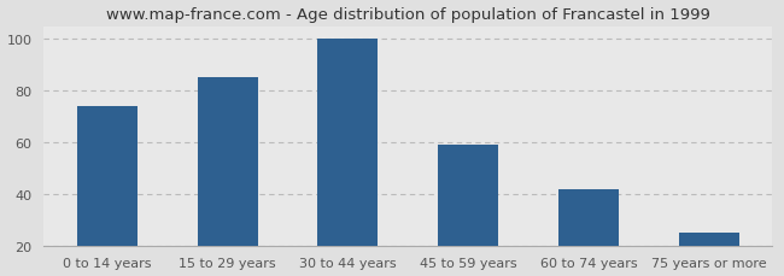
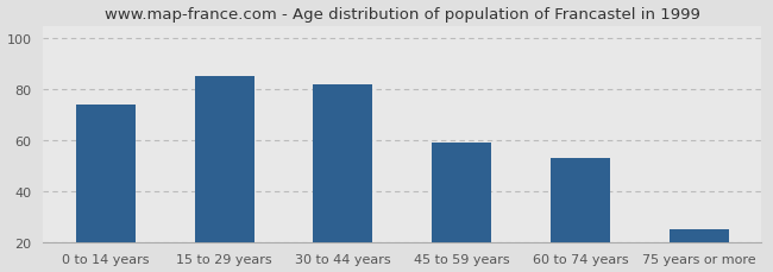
30 to 44 years: 100 -> 82
60 to 74 years: 42 -> 53
